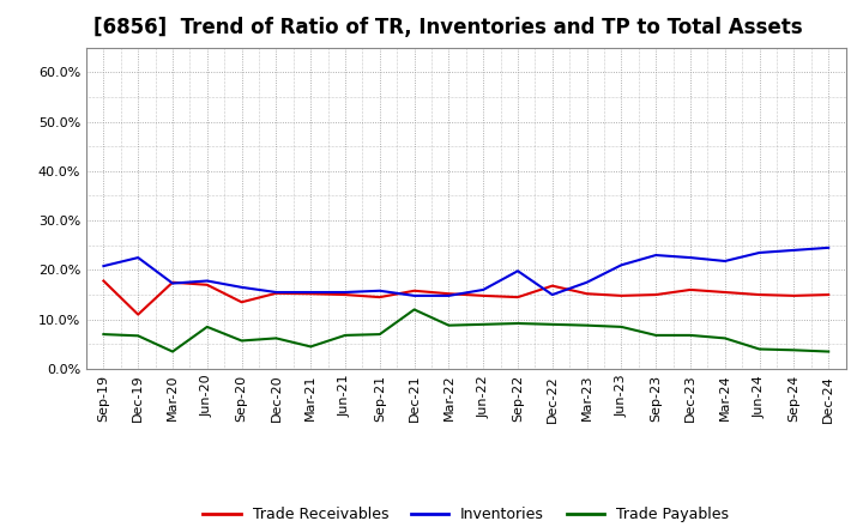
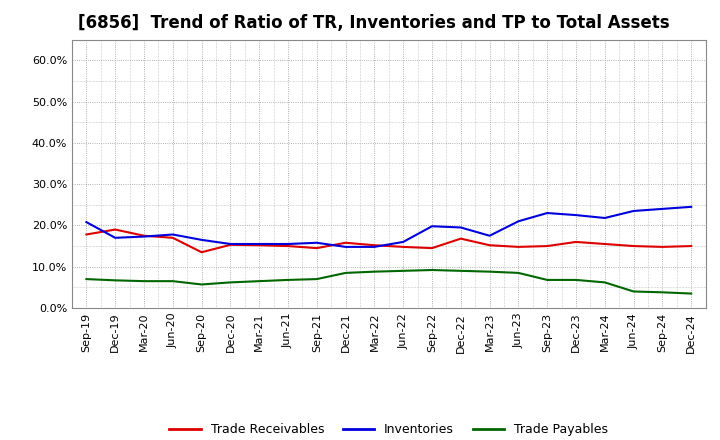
Trade Receivables/Dec-19: 11.0% -> 19.0%
Inventories/Dec-19: 22.5% -> 17.0%
Trade Payables/Mar-20: 3.5% -> 6.5%
Trade Payables/Jun-20: 8.5% -> 6.5%
Trade Payables/Mar-21: 4.5% -> 6.5%
Trade Payables/Dec-21: 12.0% -> 8.5%
Inventories/Dec-22: 15.0% -> 19.5%
